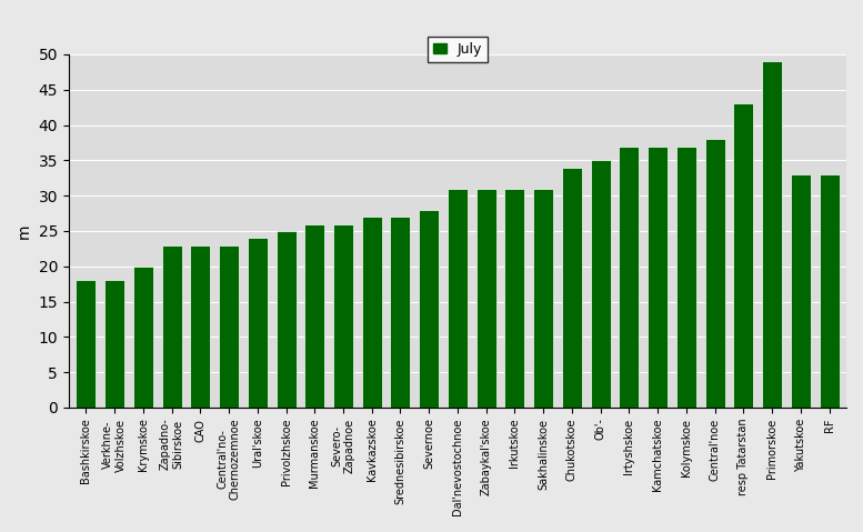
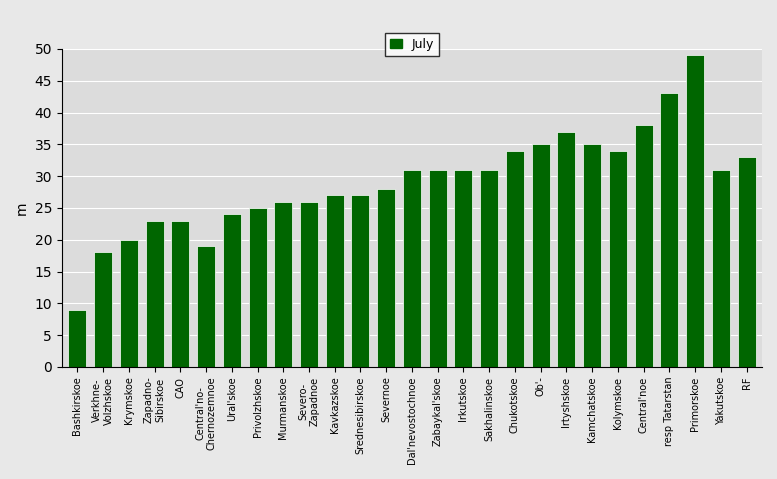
Bashkirskoe: 18 -> 9
Central'no- Chernozemnoe: 23 -> 19
Kamchatskoe: 37 -> 35
Kolymskoe: 37 -> 34
Yakutskoe: 33 -> 31
